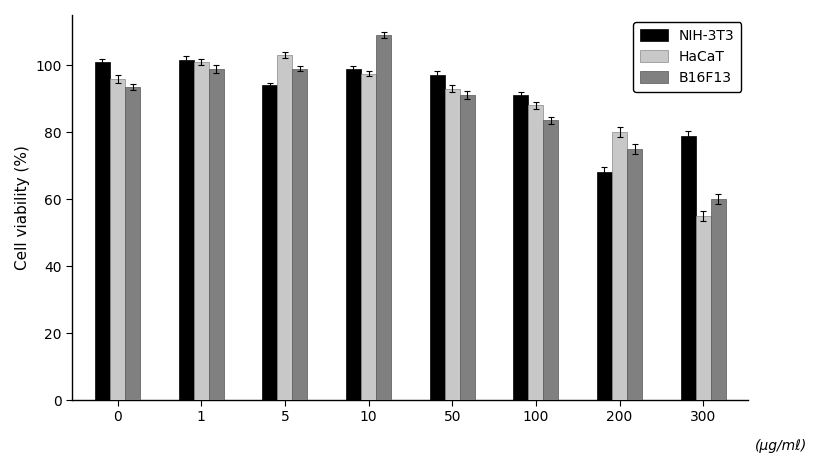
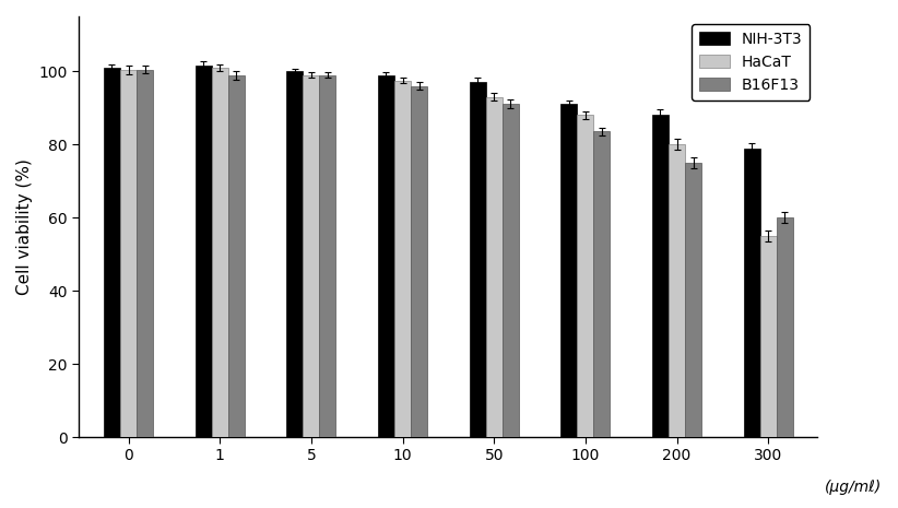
HaCaT/0: 96.0 -> 100.5
B16F13/0: 93.5 -> 100.5
NIH-3T3/5: 94.0 -> 100.0
HaCaT/5: 103.0 -> 99.0
B16F13/10: 109.0 -> 96.0
NIH-3T3/200: 68.0 -> 88.0
